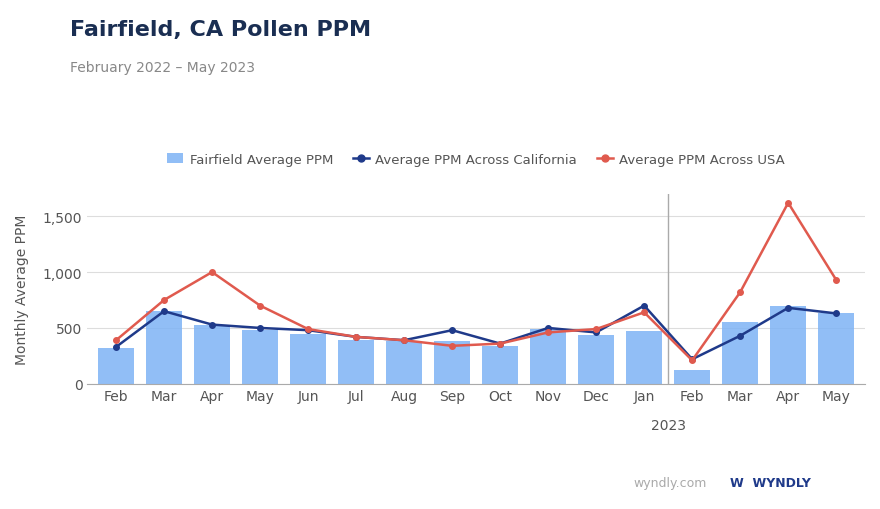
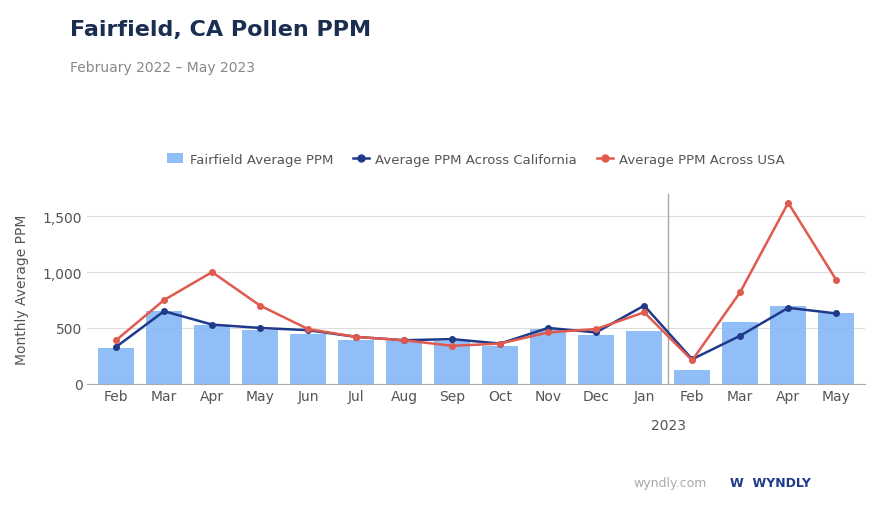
Average PPM Across California/Sep: 480 -> 400
